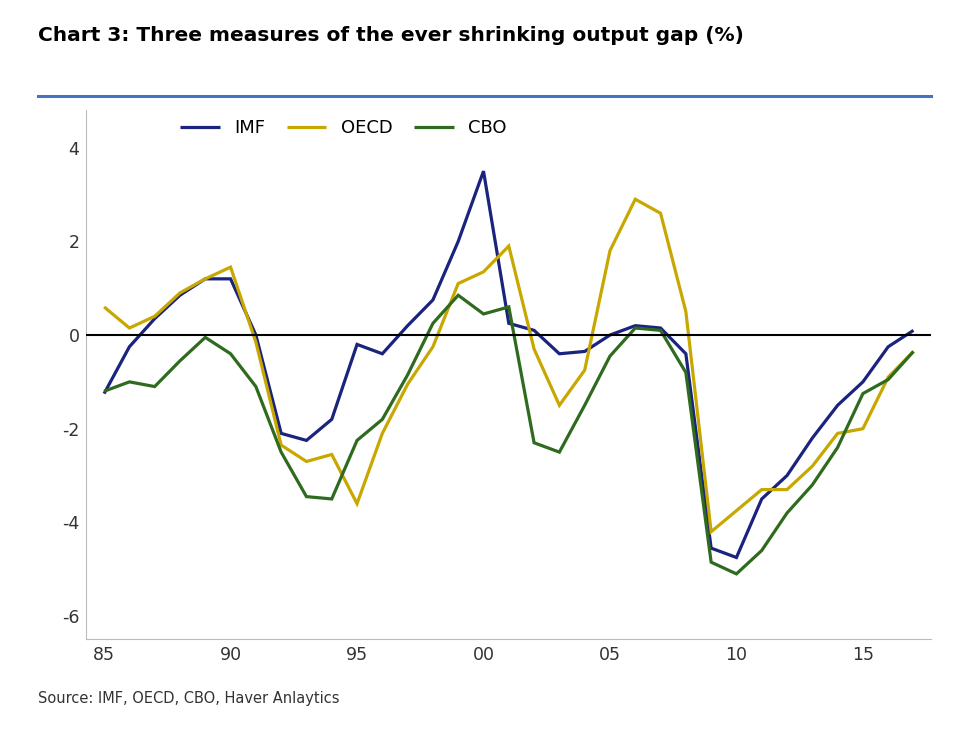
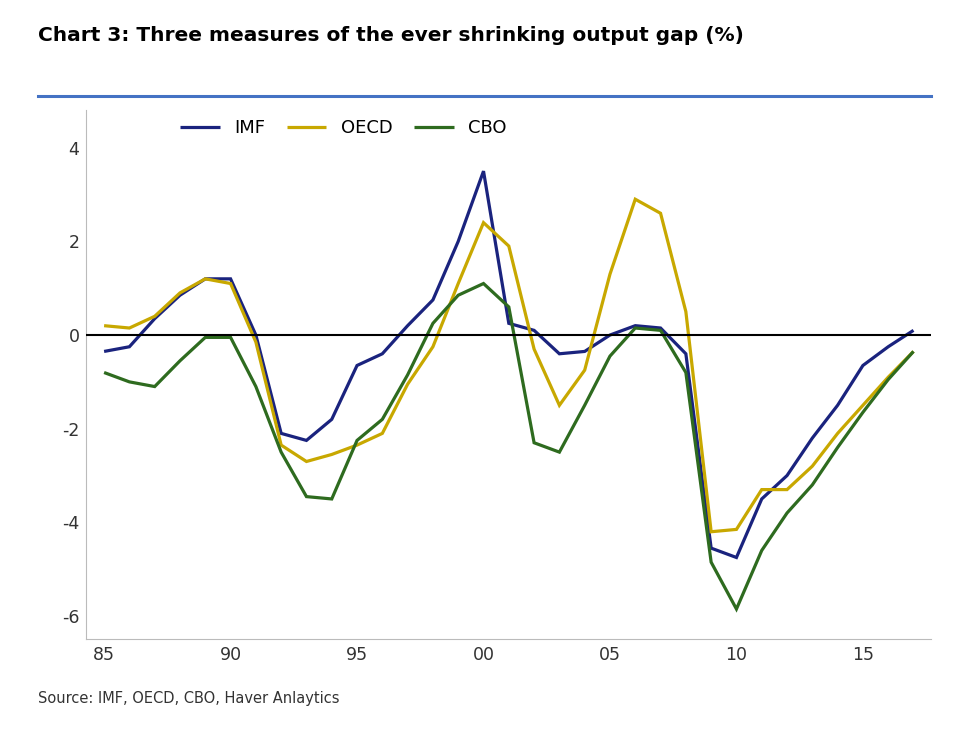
IMF/85: -1.25 -> -0.35
OECD/85: 0.60 -> 0.20
CBO/85: -1.20 -> -0.80
OECD/90: 1.45 -> 1.10
CBO/90: -0.40 -> -0.05
IMF/95: -0.20 -> -0.65
OECD/95: -3.60 -> -2.35
OECD/00: 1.35 -> 2.40
CBO/00: 0.45 -> 1.10
OECD/05: 1.80 -> 1.30
OECD/10: -3.75 -> -4.15
CBO/10: -5.10 -> -5.85
IMF/15: -1.00 -> -0.65
OECD/15: -2.00 -> -1.50
CBO/15: -1.25 -> -1.65
